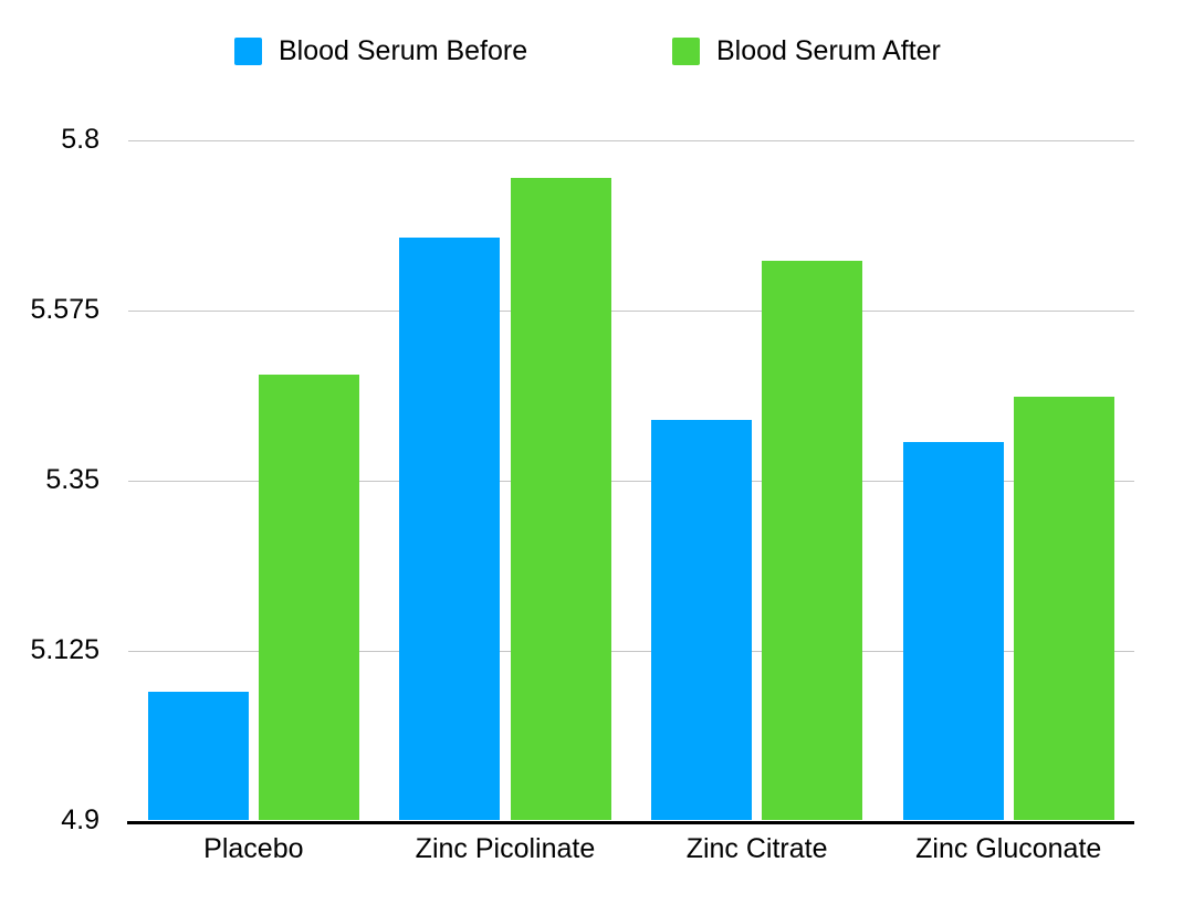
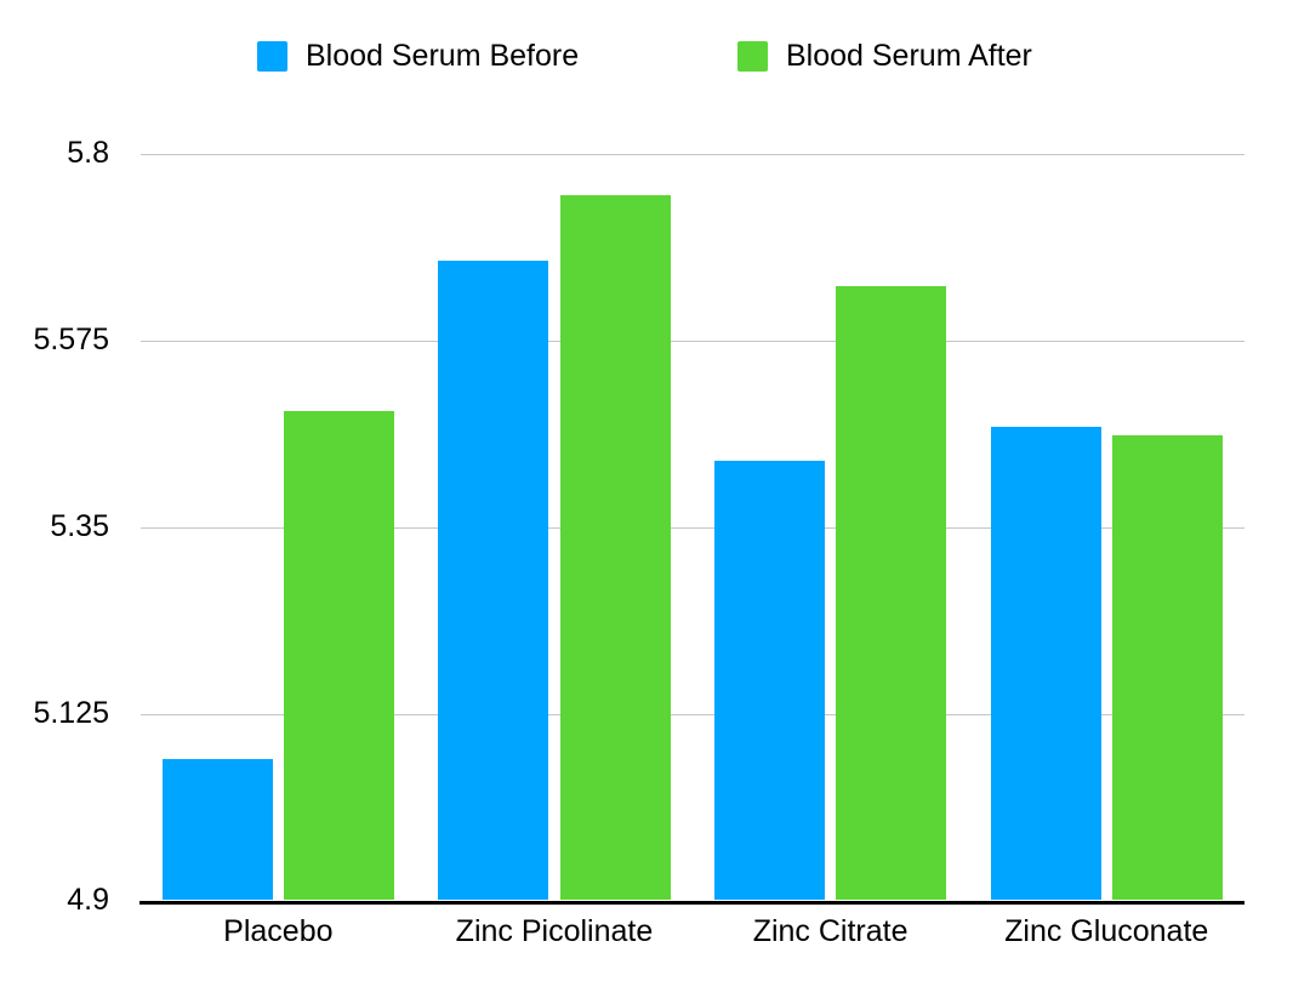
Blood Serum Before/Zinc Gluconate: 5.40 -> 5.47
